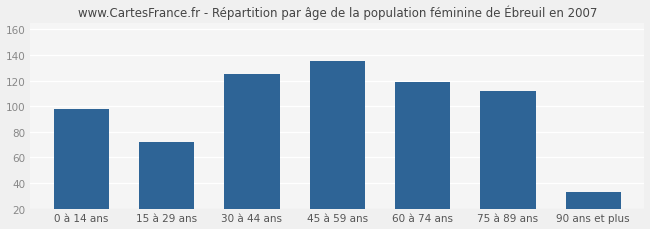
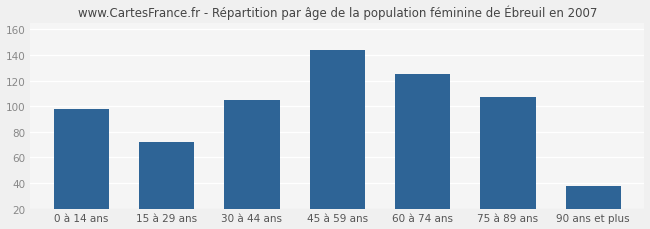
30 à 44 ans: 125 -> 105
45 à 59 ans: 135 -> 144
60 à 74 ans: 119 -> 125
75 à 89 ans: 112 -> 107
90 ans et plus: 33 -> 38
